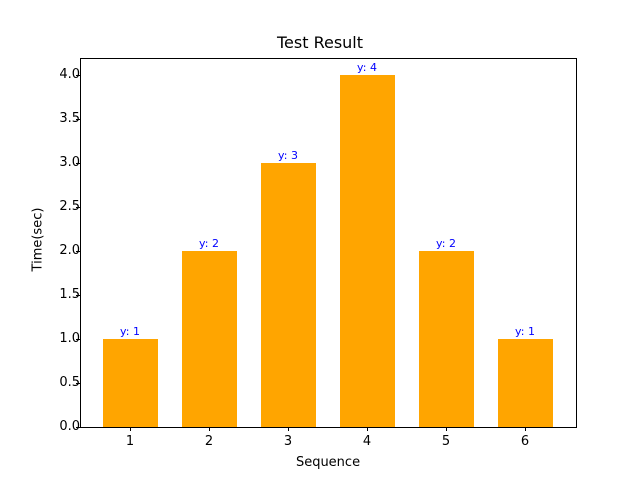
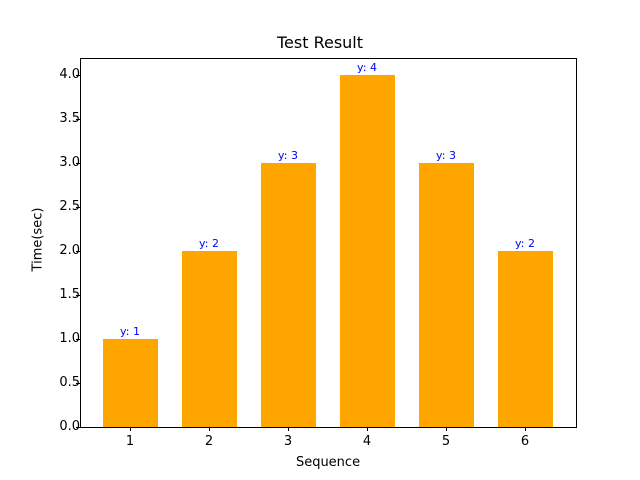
5: 2 -> 3
6: 1 -> 2
